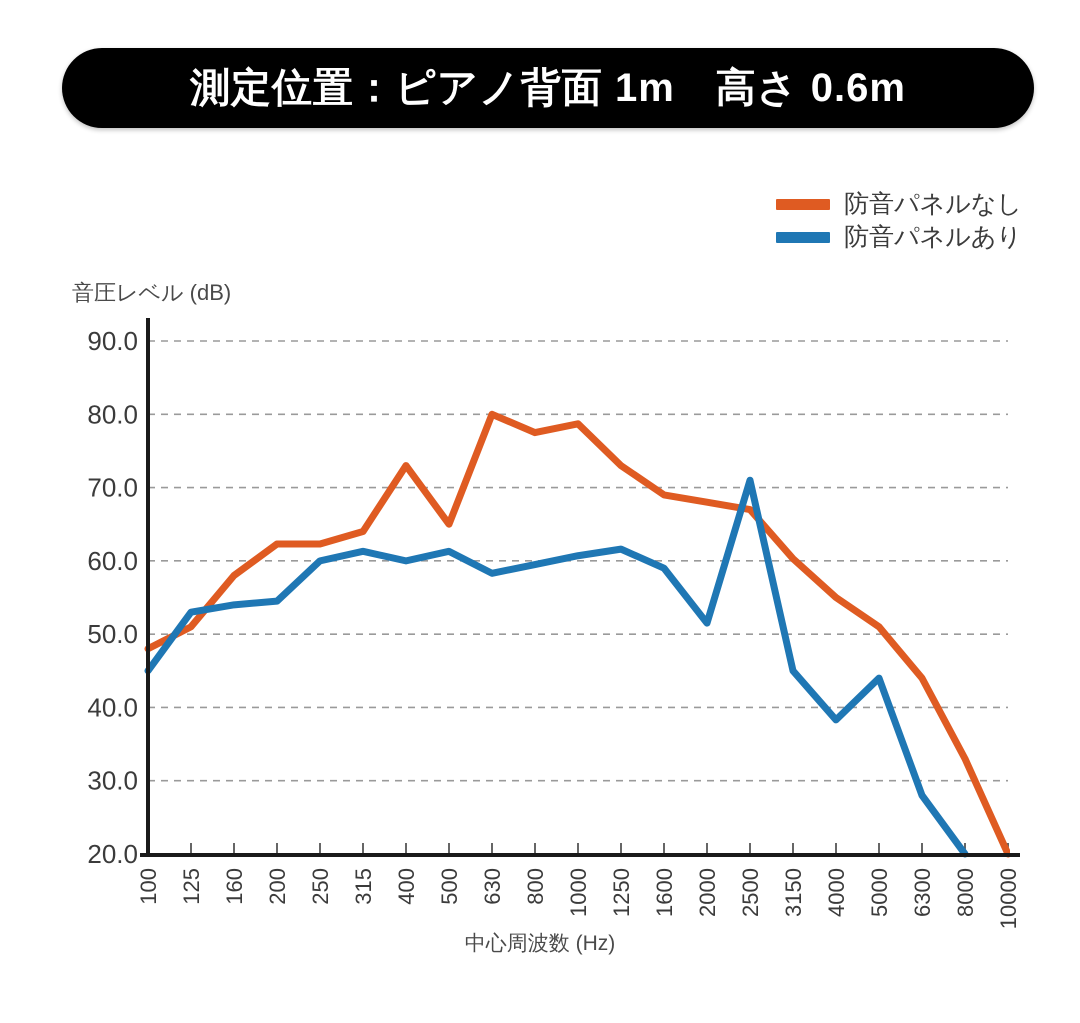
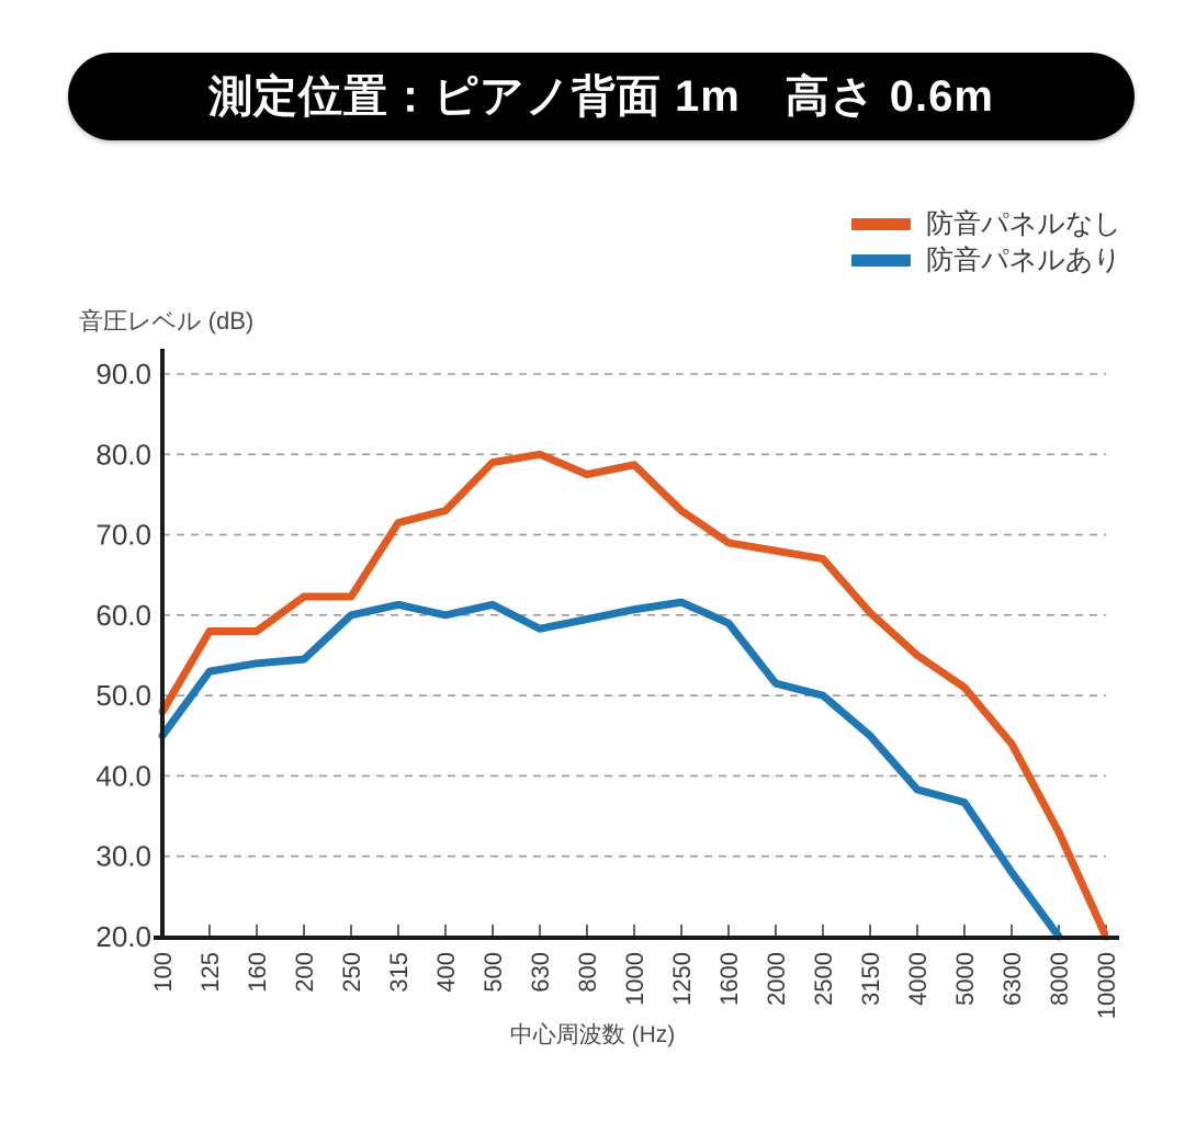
防音パネルなし/125: 51 -> 58
防音パネルなし/315: 64 -> 72
防音パネルなし/500: 65 -> 79
防音パネルあり/2500: 71 -> 50
防音パネルあり/5000: 44 -> 37
